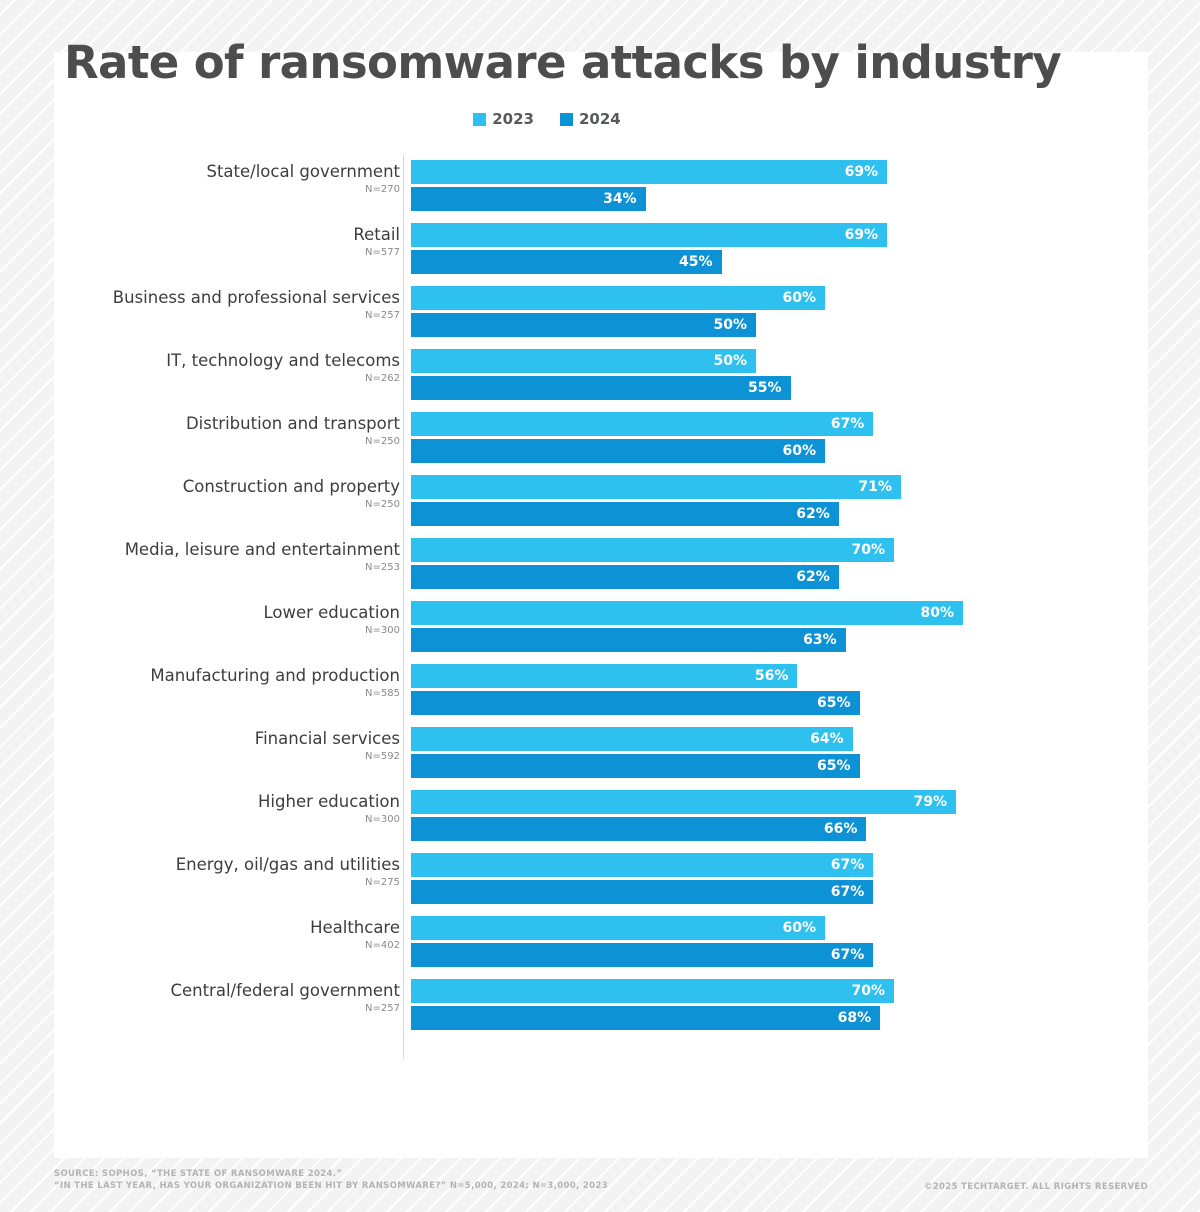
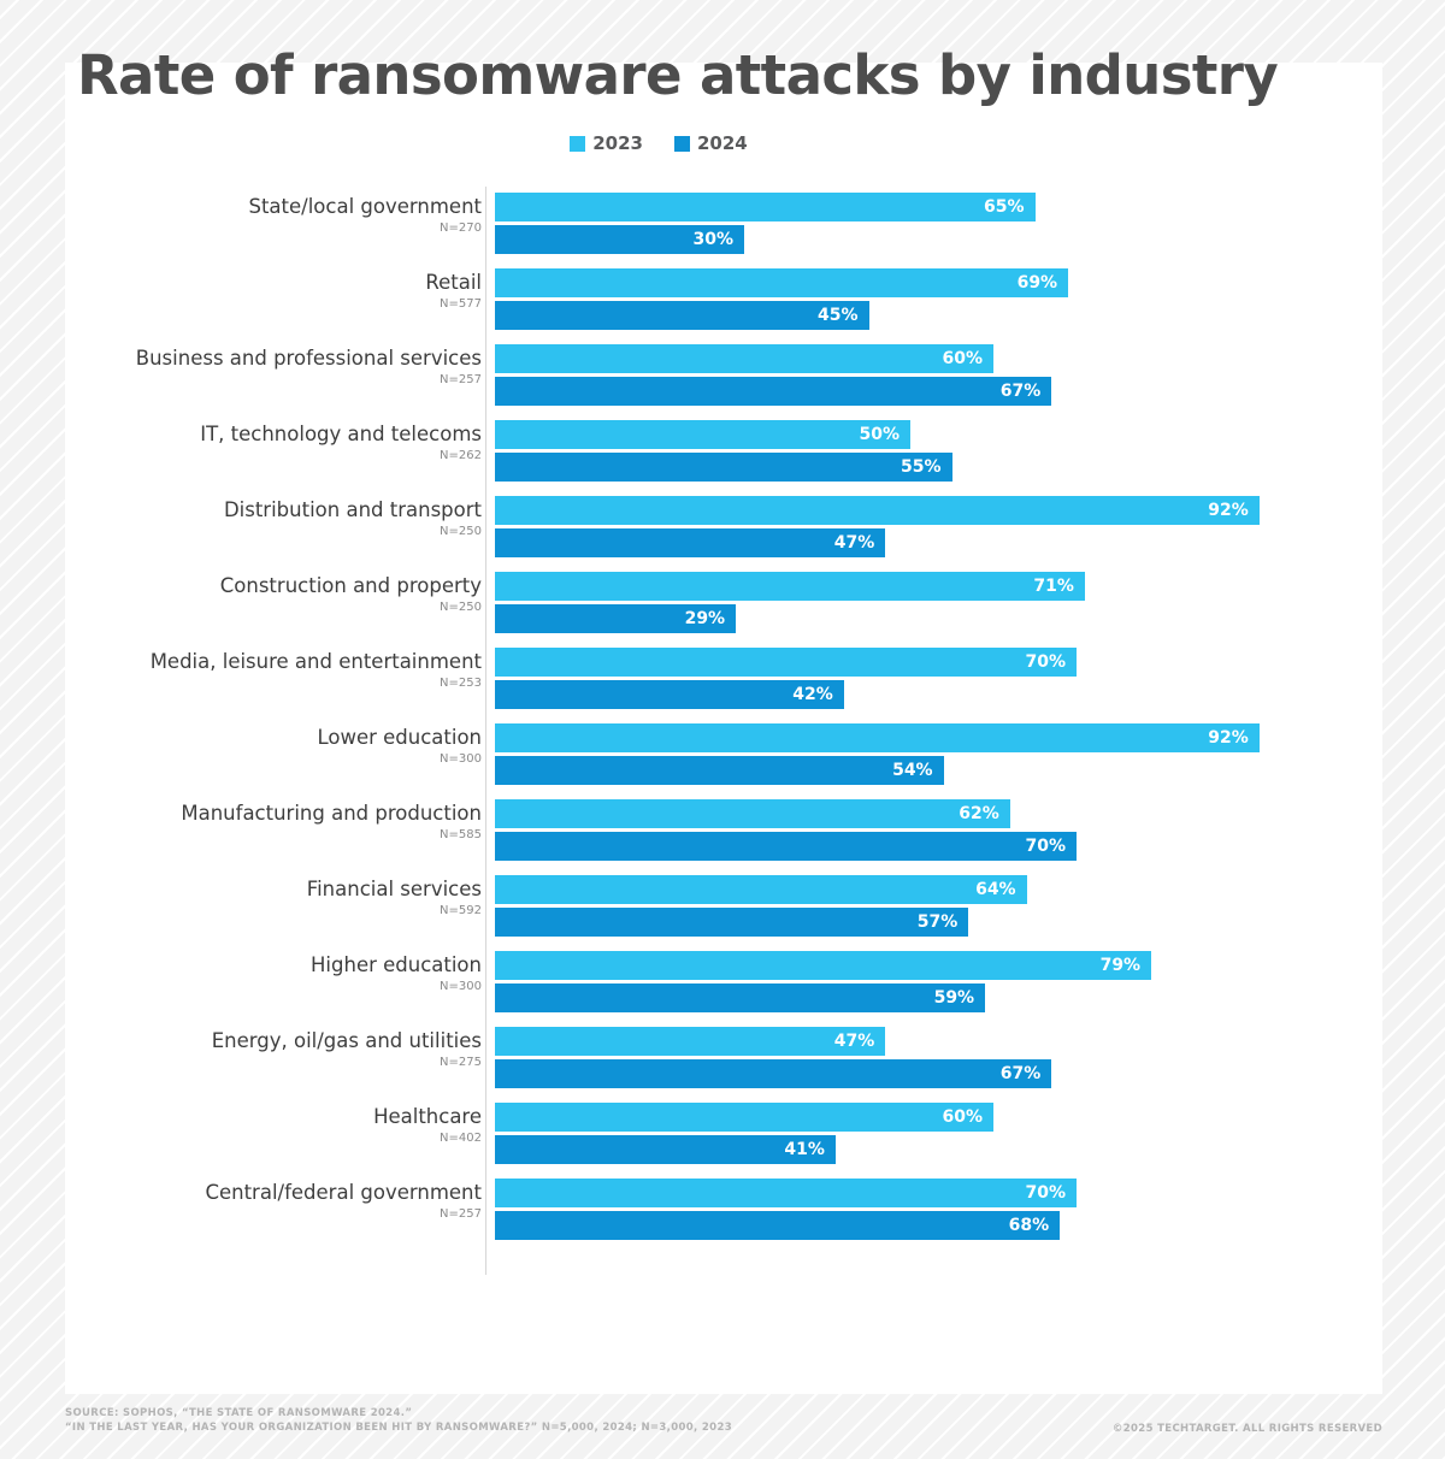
2023/State/local government: 69% -> 65%
2024/State/local government: 34% -> 30%
2024/Business and professional services: 50% -> 67%
2023/Distribution and transport: 67% -> 92%
2024/Distribution and transport: 60% -> 47%
2024/Construction and property: 62% -> 29%
2024/Media, leisure and entertainment: 62% -> 42%
2023/Lower education: 80% -> 92%
2024/Lower education: 63% -> 54%
2023/Manufacturing and production: 56% -> 62%
2024/Manufacturing and production: 65% -> 70%
2024/Financial services: 65% -> 57%
2024/Higher education: 66% -> 59%
2023/Energy, oil/gas and utilities: 67% -> 47%
2024/Healthcare: 67% -> 41%
